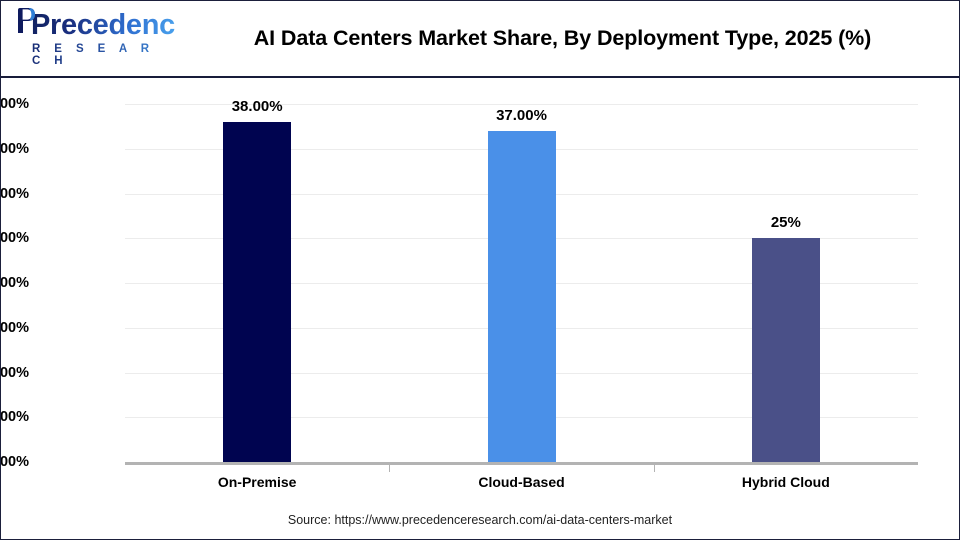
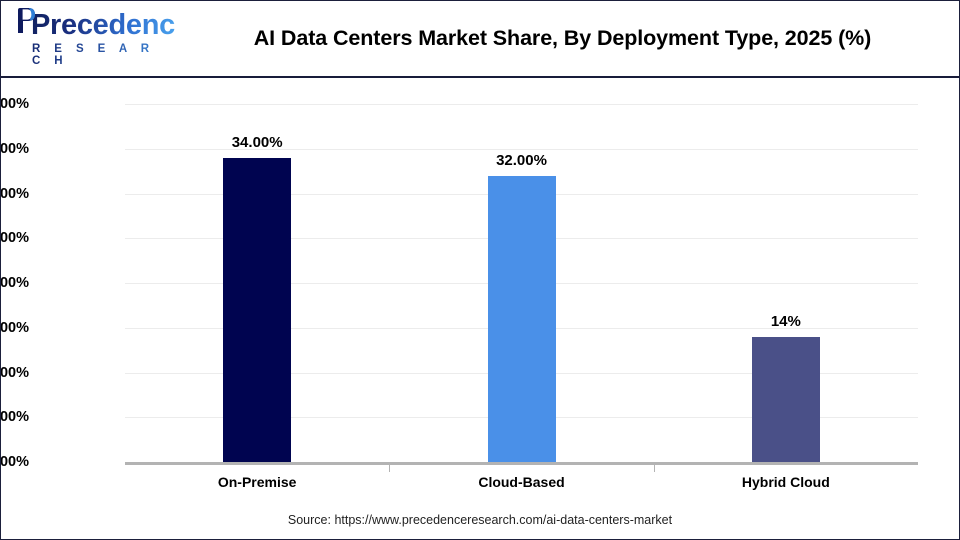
On-Premise: 38.00% -> 34.00%
Cloud-Based: 37.00% -> 32.00%
Hybrid Cloud: 25% -> 14%
